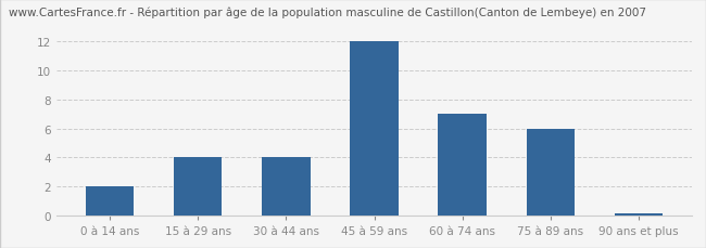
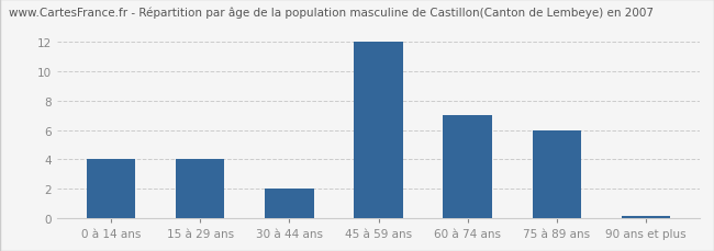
0 à 14 ans: 2.0 -> 4.0
30 à 44 ans: 4.0 -> 2.0
